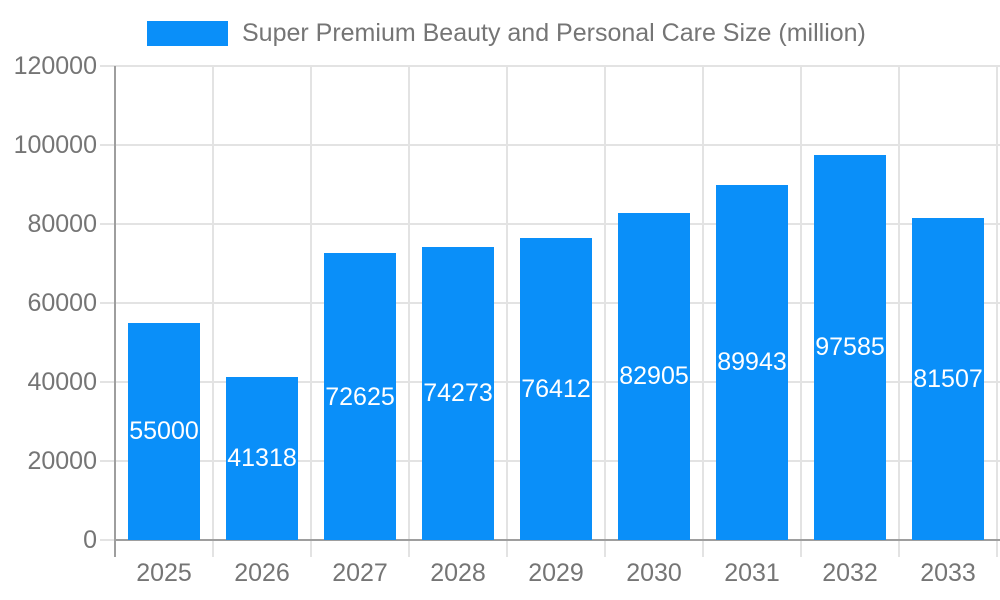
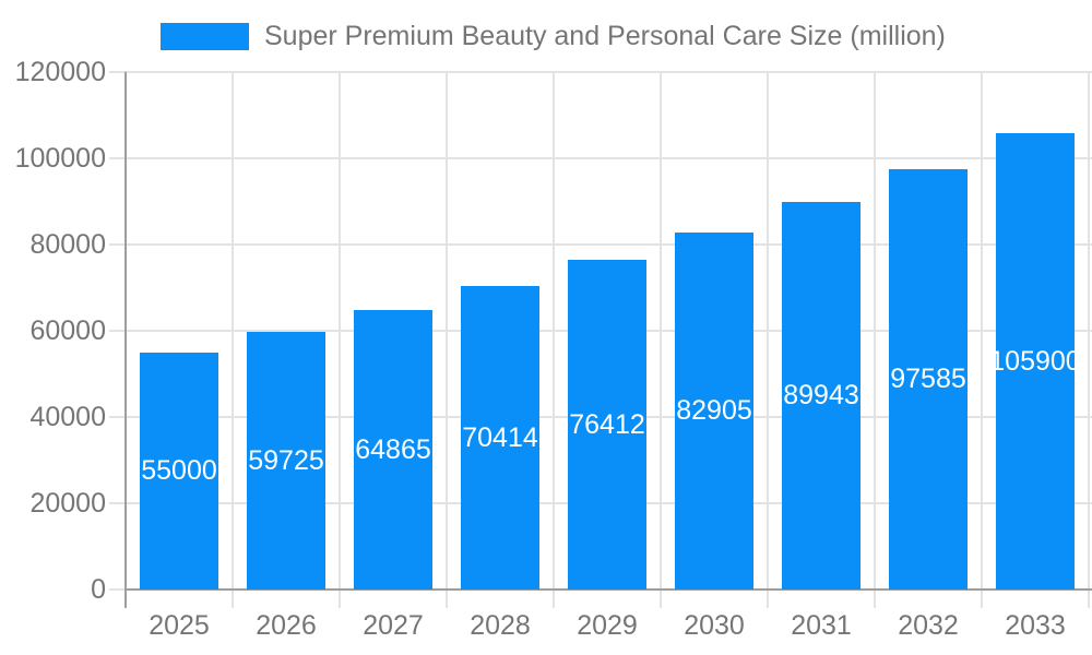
2026: 41318 -> 59725
2027: 72625 -> 64865
2028: 74273 -> 70414
2033: 81507 -> 105900
